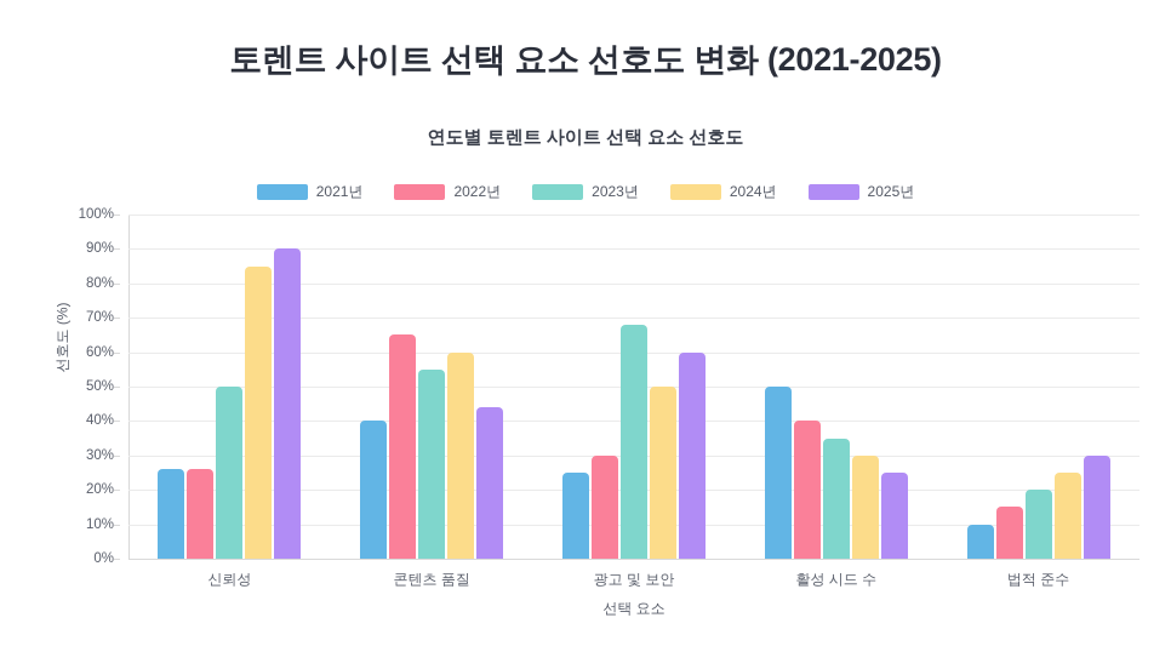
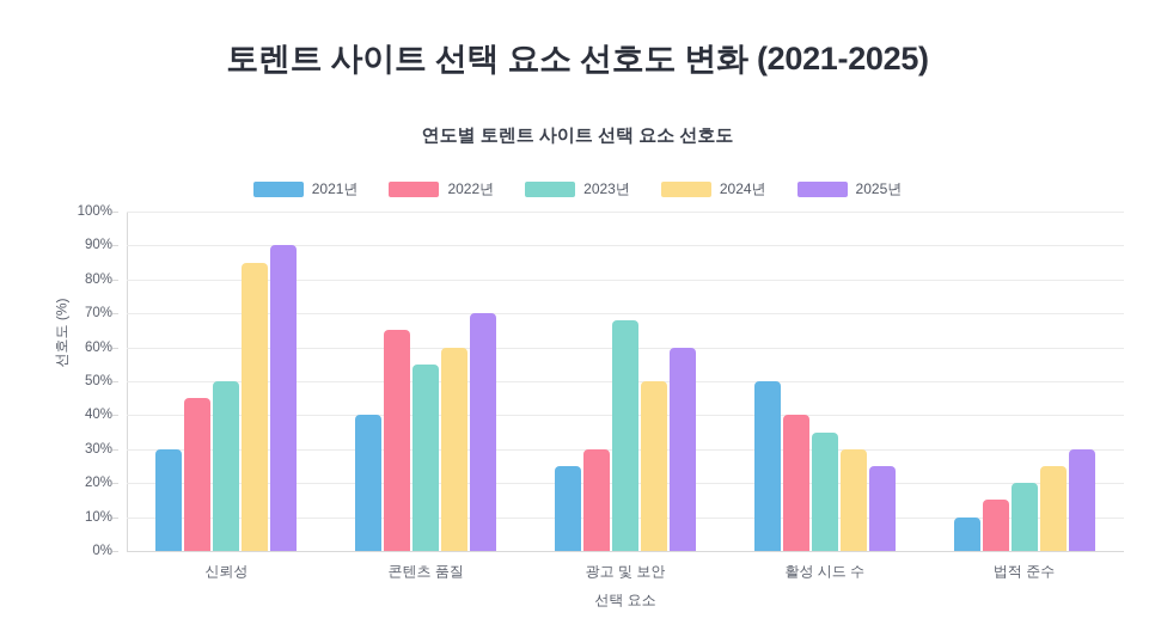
2021년/신뢰성: 26% -> 30%
2022년/신뢰성: 26% -> 45%
2025년/콘텐츠 품질: 44% -> 70%
